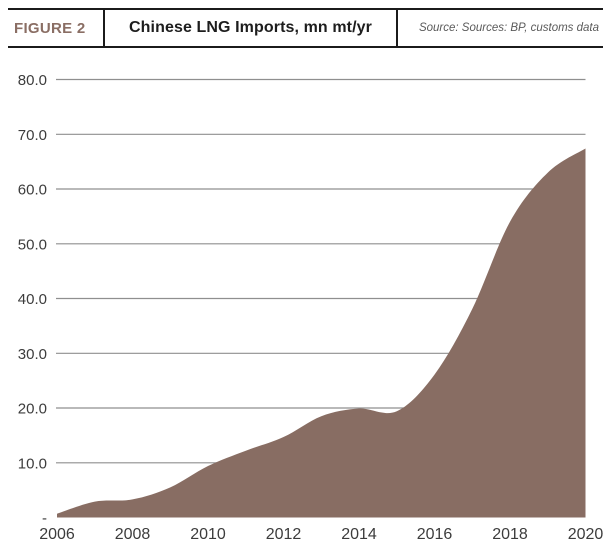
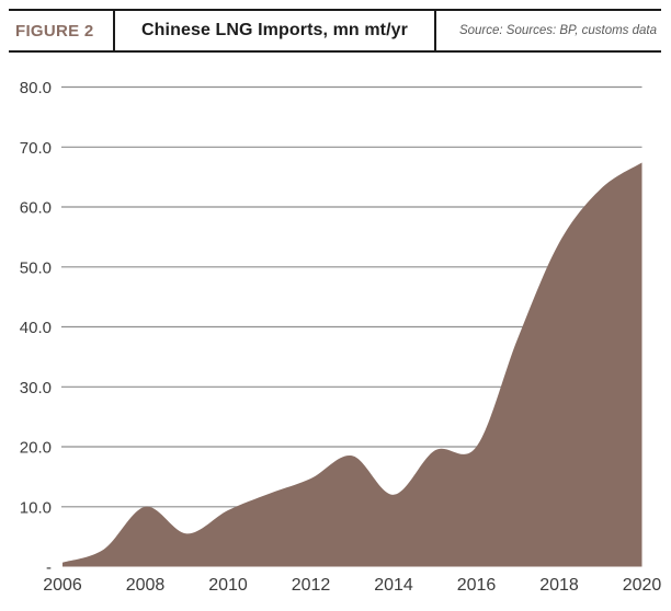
2008: 3 -> 10
2014: 20 -> 12
2016: 26 -> 20
